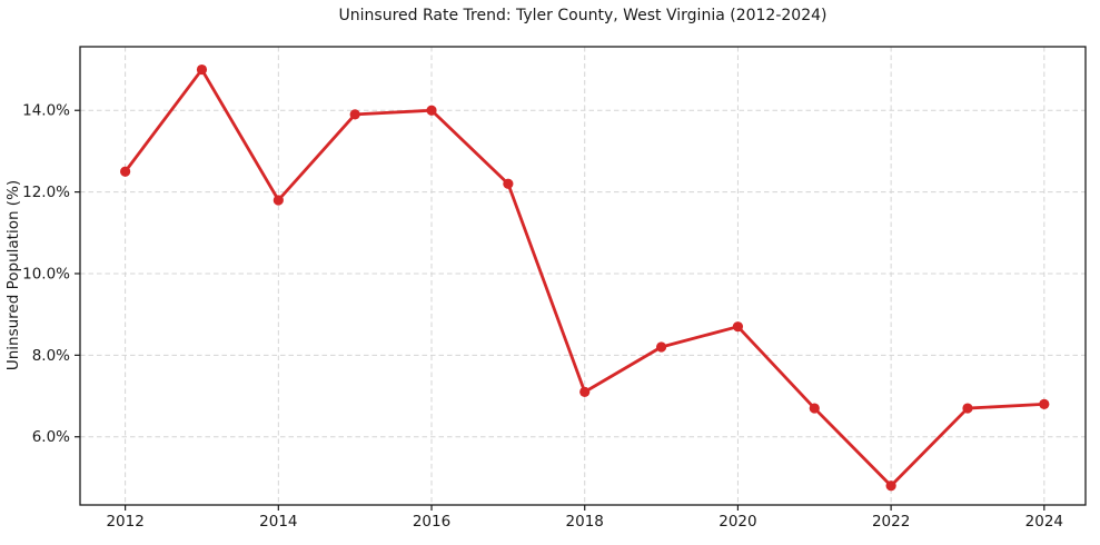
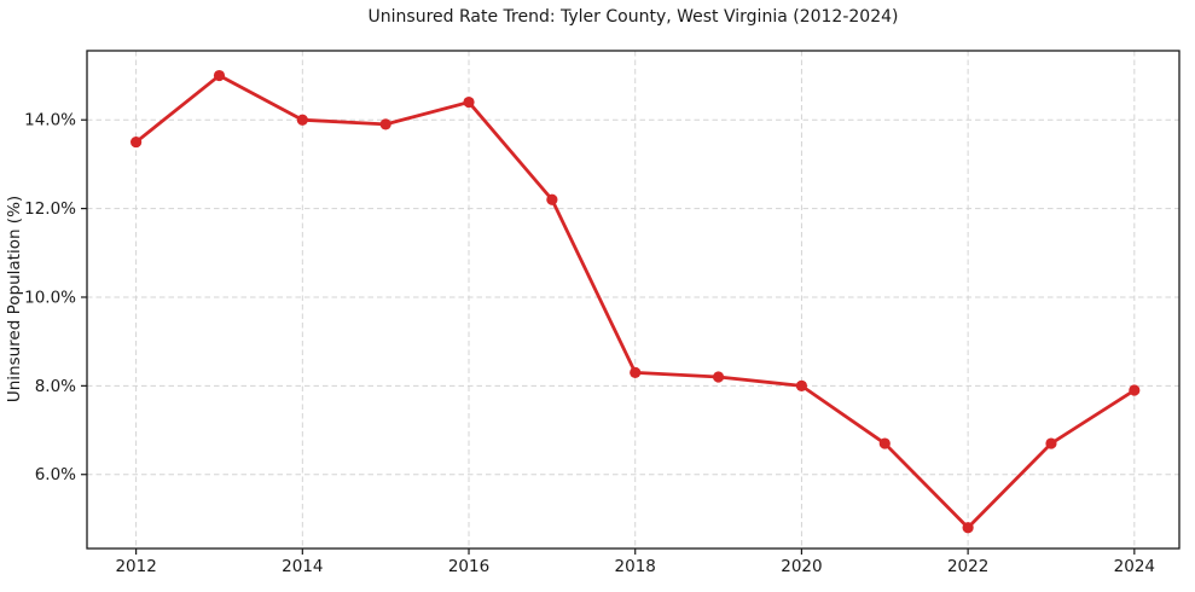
2012: 12.5% -> 13.5%
2014: 11.8% -> 14.0%
2016: 14.0% -> 14.4%
2018: 7.1% -> 8.3%
2020: 8.7% -> 8.0%
2024: 6.8% -> 7.9%
